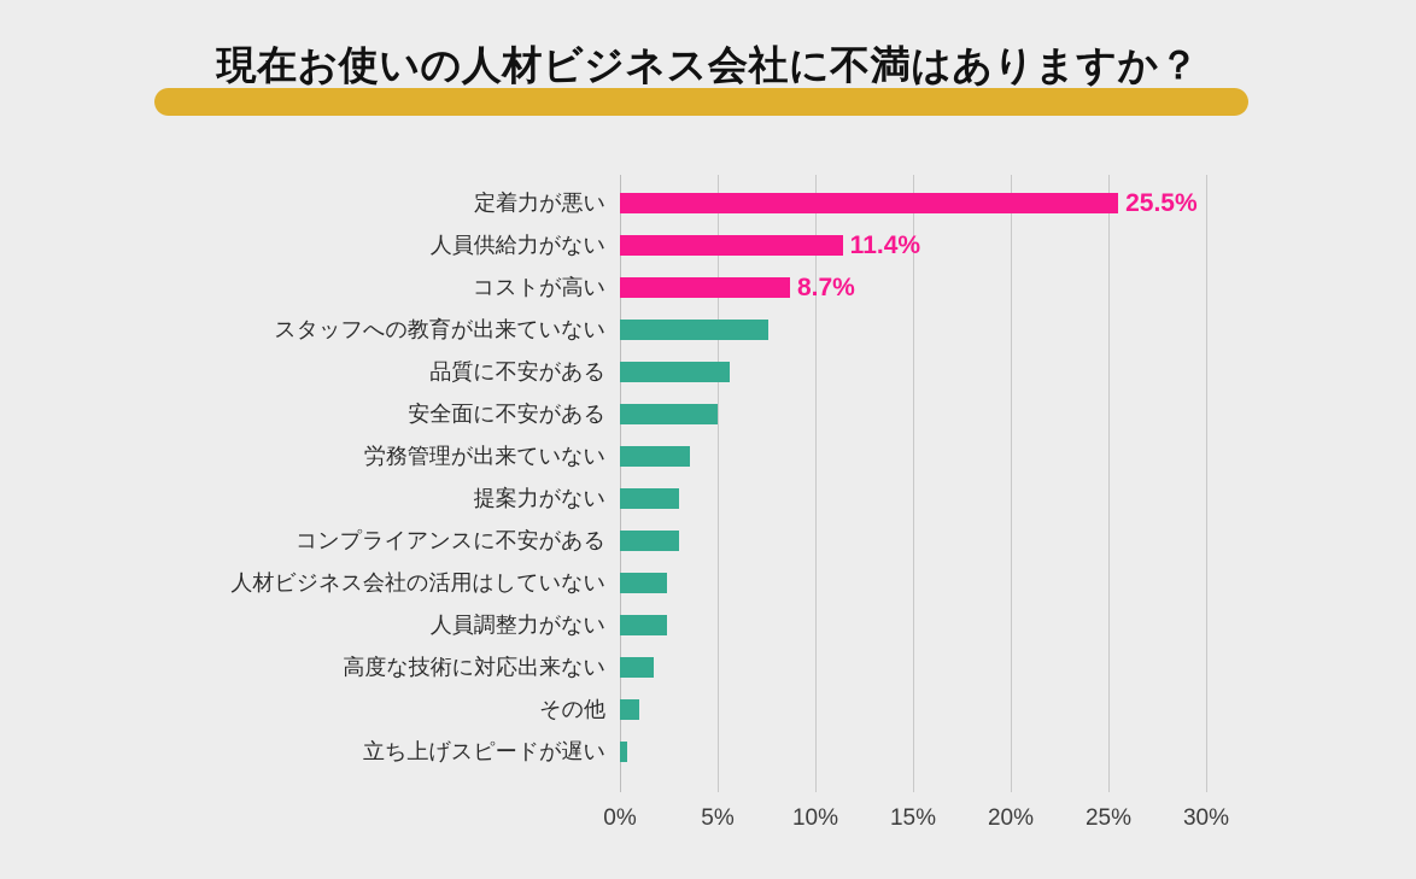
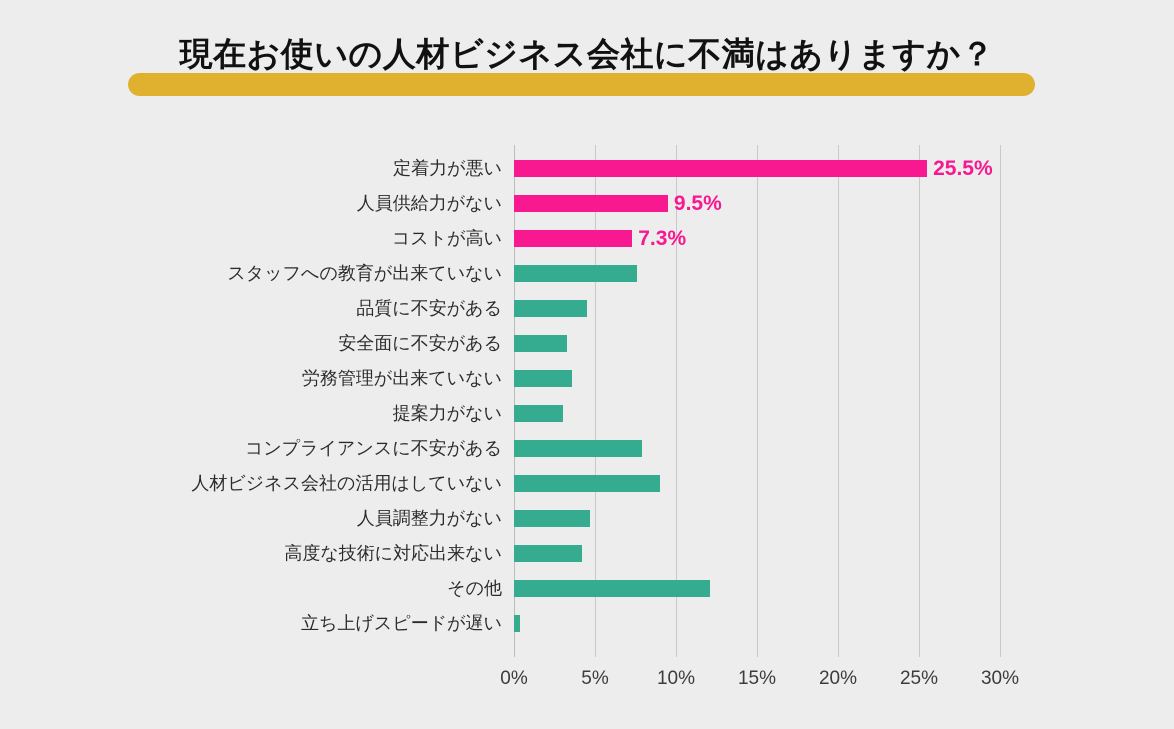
人員供給力がない: 11.4% -> 9.5%
コストが高い: 8.7% -> 7.3%
品質に不安がある: 5.6% -> 4.5%
安全面に不安がある: 5.0% -> 3.3%
コンプライアンスに不安がある: 3.0% -> 7.9%
人材ビジネス会社の活用はしていない: 2.4% -> 9.0%
人員調整力がない: 2.4% -> 4.7%
高度な技術に対応出来ない: 1.7% -> 4.2%
その他: 1.0% -> 12.1%
